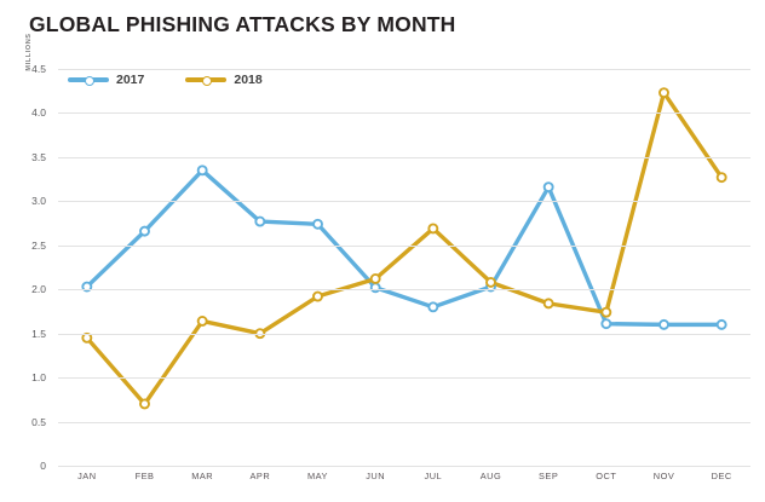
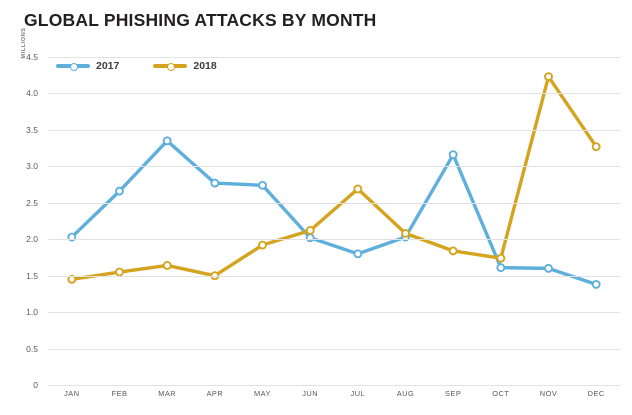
2018/FEB: 0.7 -> 1.6
2017/DEC: 1.6 -> 1.4
